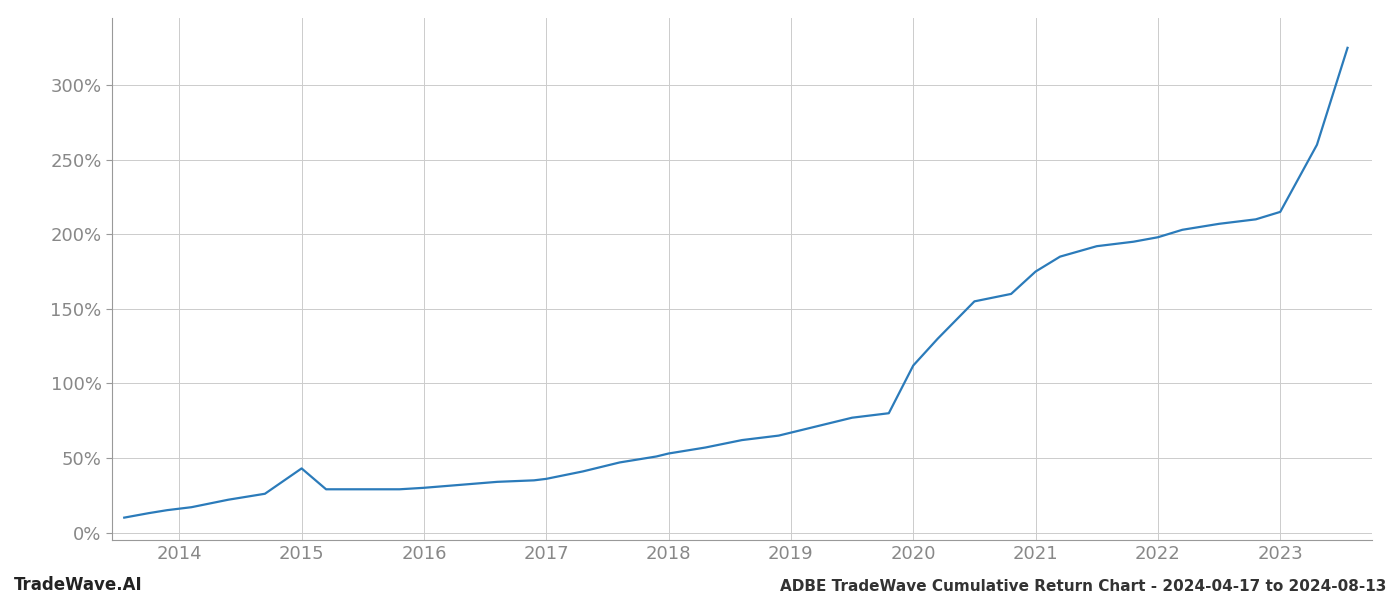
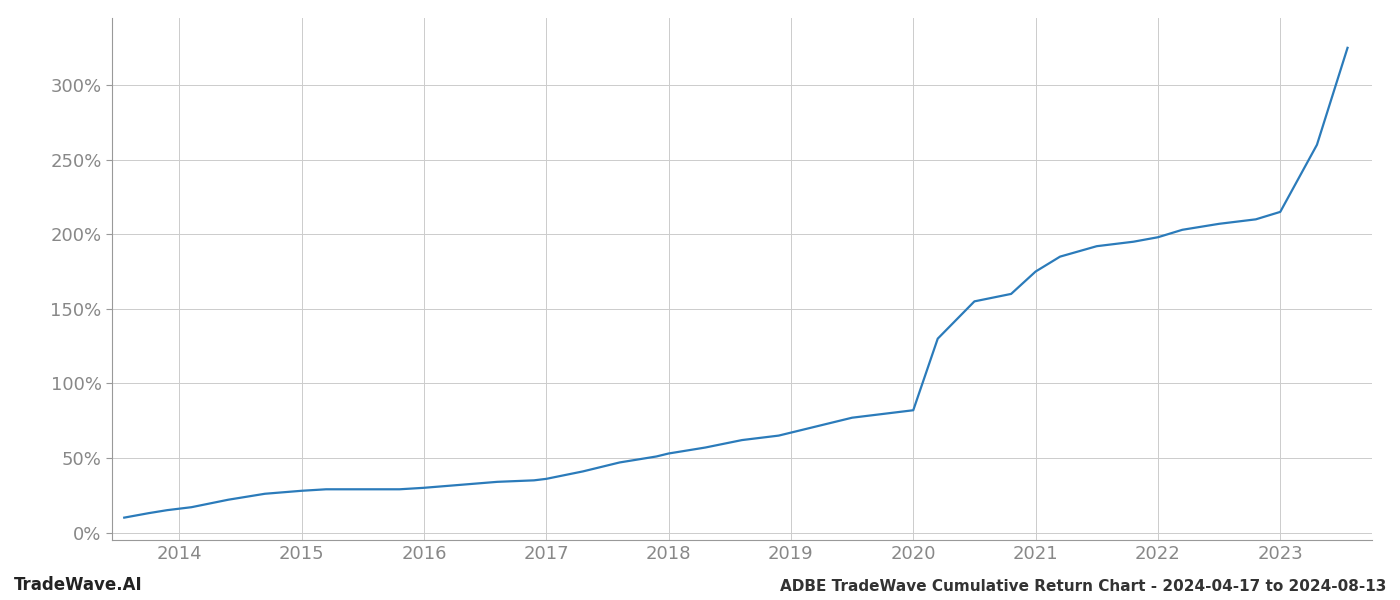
2015: 43% -> 28%
2020: 112% -> 82%
